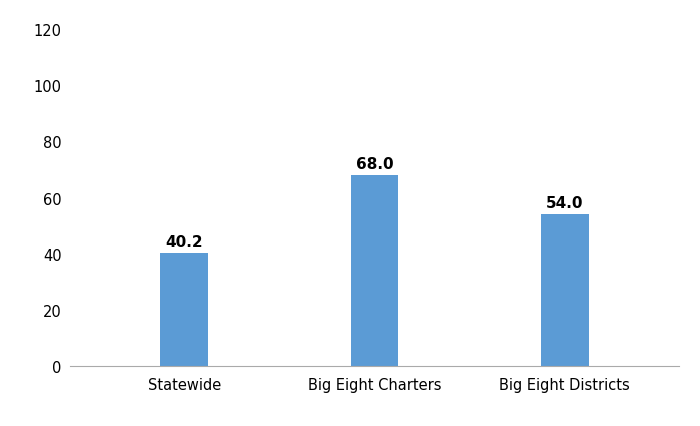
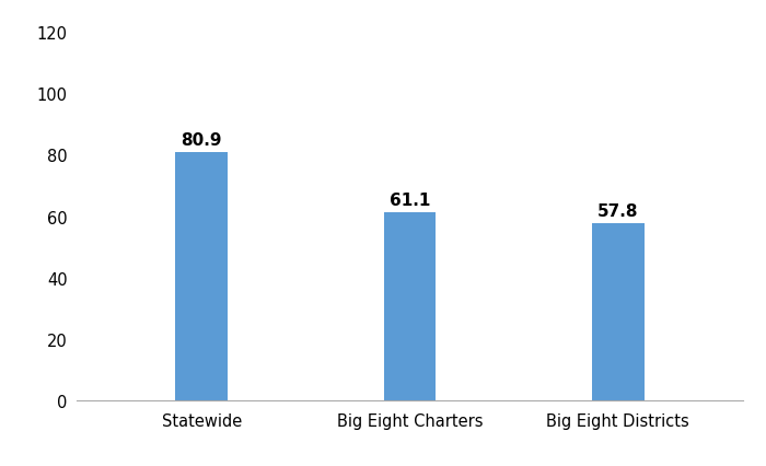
Statewide: 40.2 -> 80.9
Big Eight Charters: 68.0 -> 61.1
Big Eight Districts: 54.0 -> 57.8
